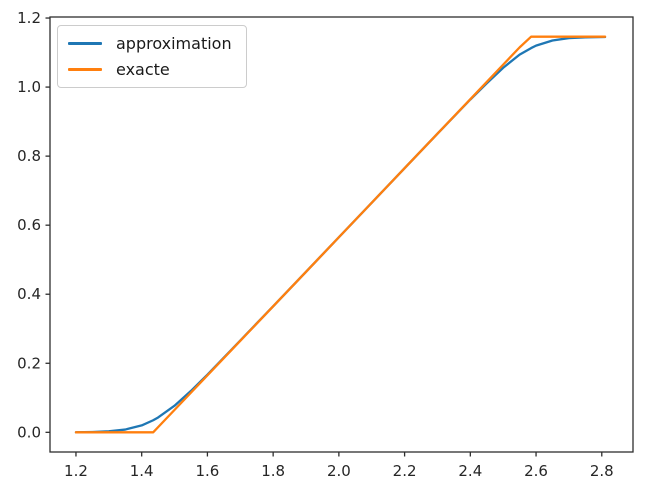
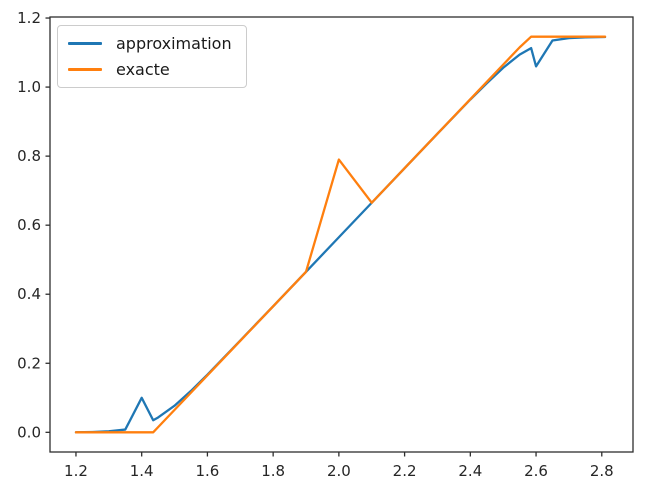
approximation/1.4: 0.02 -> 0.10
exacte/2.0: 0.56 -> 0.79
approximation/2.6: 1.12 -> 1.06
